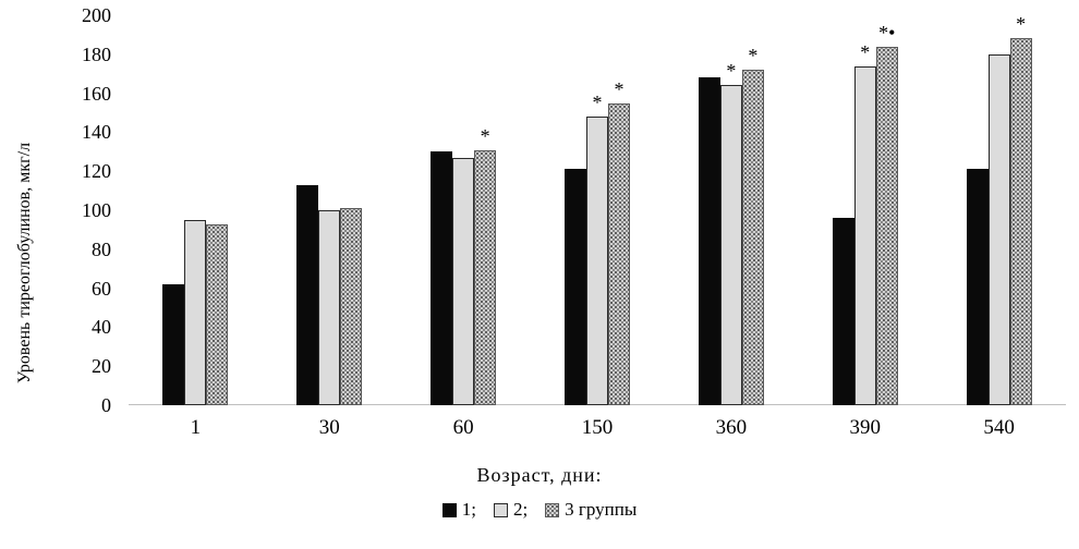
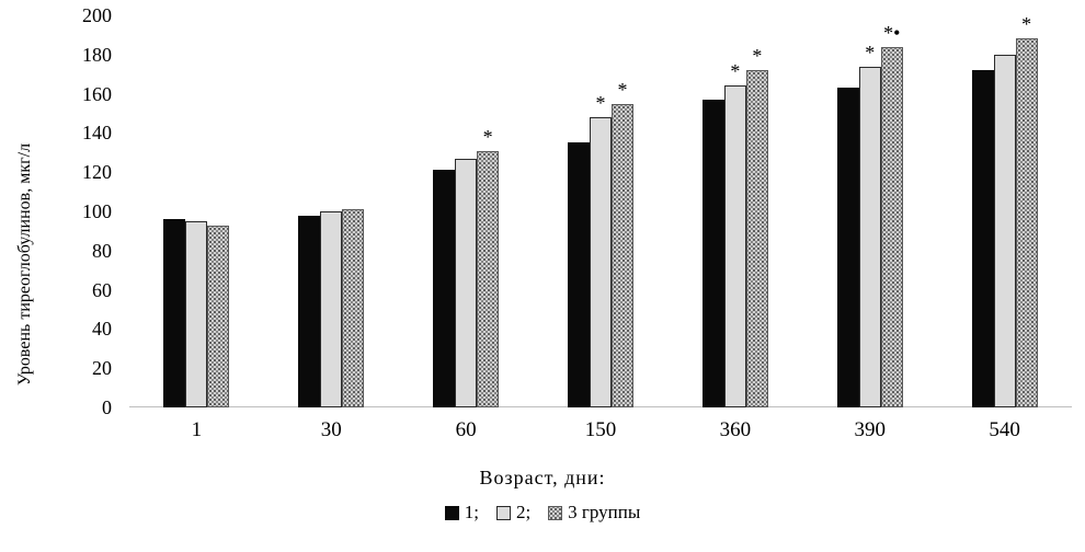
1/1: 62 -> 96
1/30: 113 -> 98
1/60: 130 -> 121
1/150: 121 -> 135
1/360: 168 -> 157
1/390: 96 -> 163
1/540: 121 -> 172
